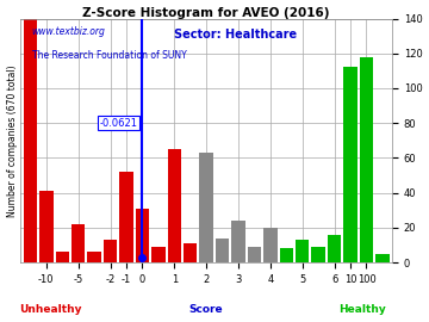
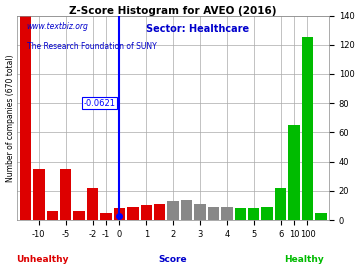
-10: 41 -> 35
-5: 22 -> 35
-2: 13 -> 22
-1: 52 -> 5
0: 31 -> 8
1: 65 -> 10
2: 63 -> 13
3: 24 -> 11
4: 20 -> 9
5: 13 -> 8
6: 16 -> 22
10: 112 -> 65
100: 118 -> 125
